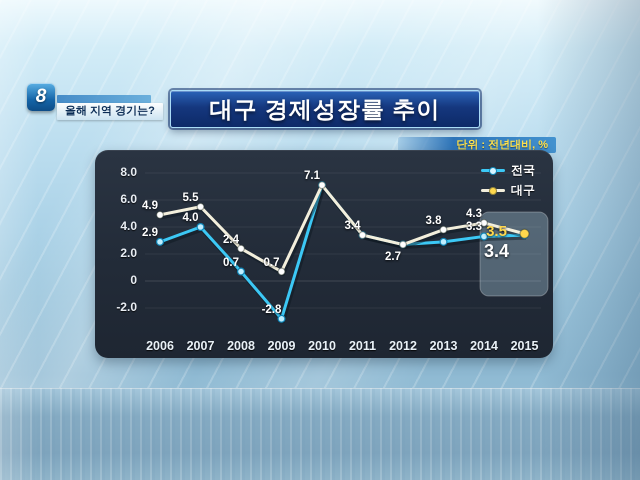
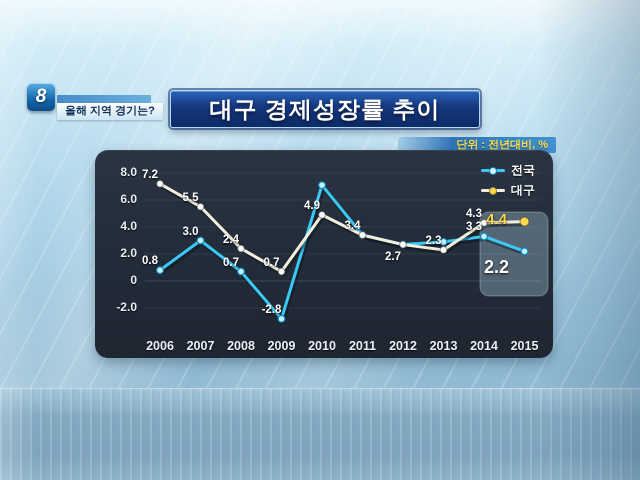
전국/2006: 2.9 -> 0.8
대구/2006: 4.9 -> 7.2
전국/2007: 4.0 -> 3.0
대구/2010: 7.1 -> 4.9
대구/2013: 3.8 -> 2.3
전국/2015: 3.4 -> 2.2
대구/2015: 3.5 -> 4.4
